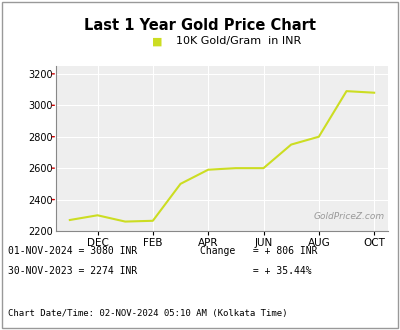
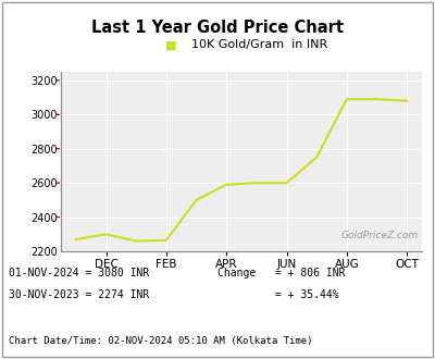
AUG: 2800 -> 3090
